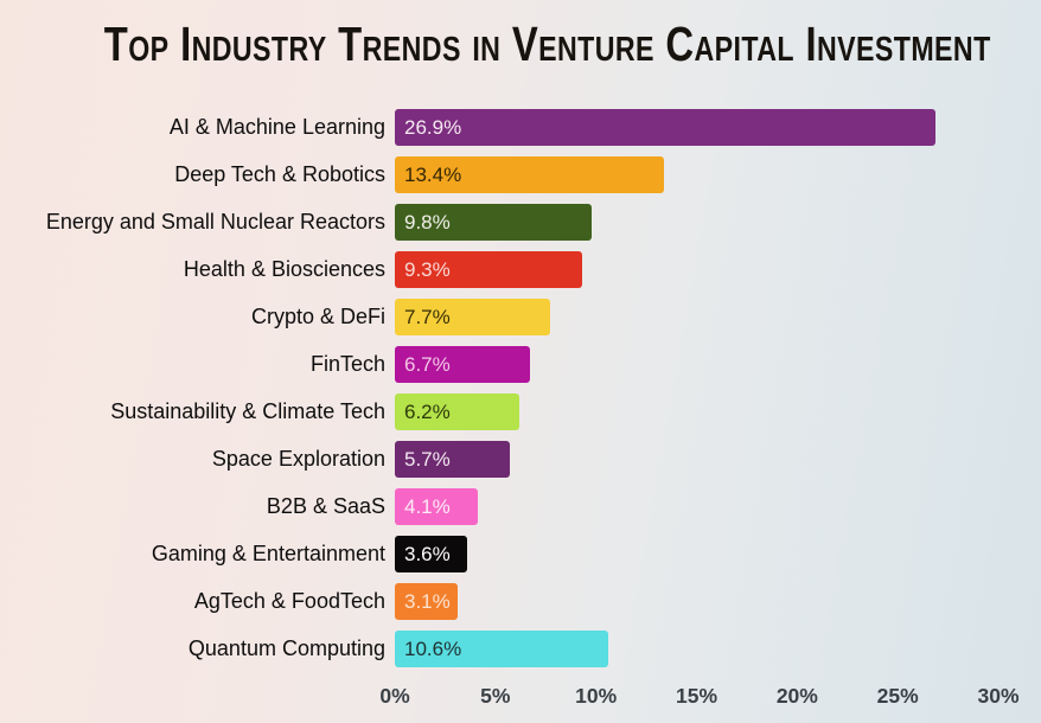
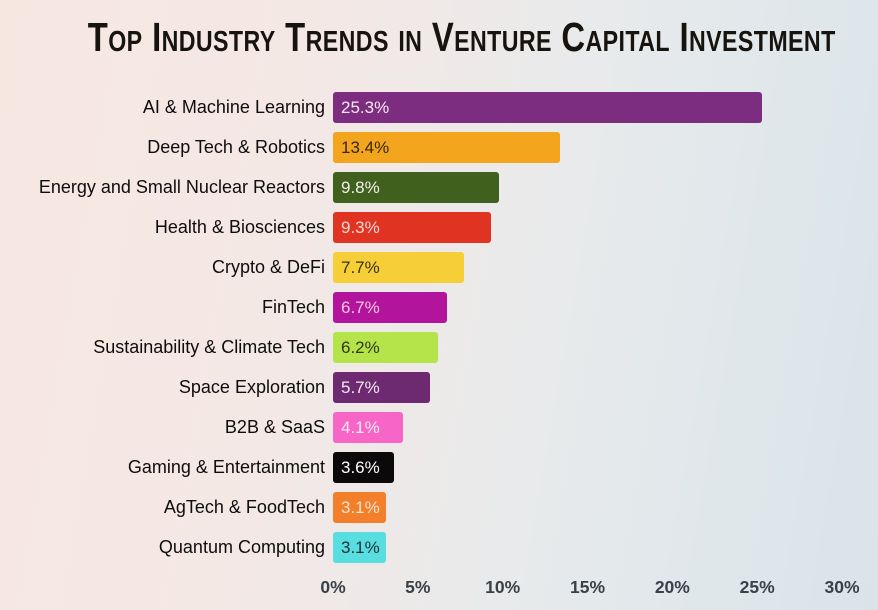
AI & Machine Learning: 26.9% -> 25.3%
Quantum Computing: 10.6% -> 3.1%
